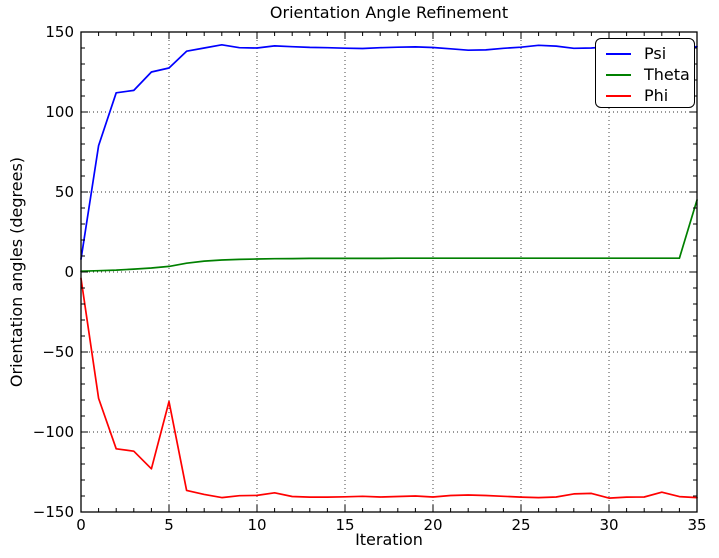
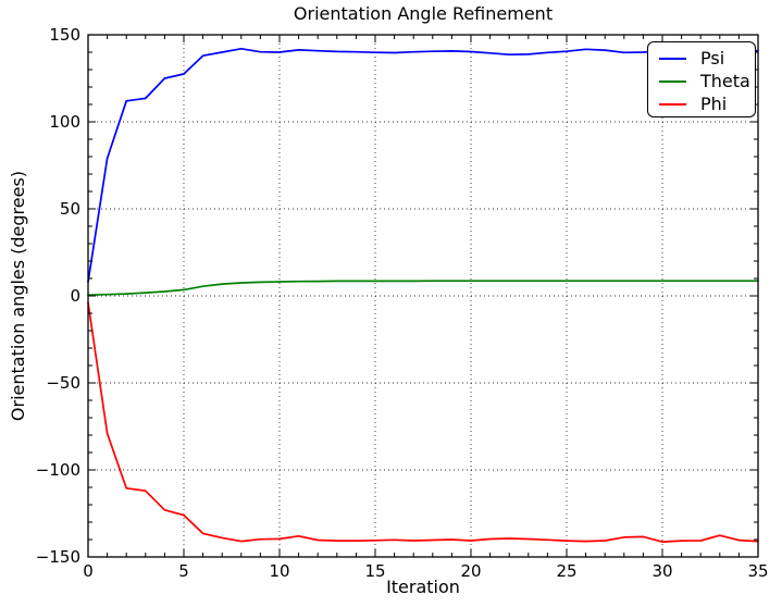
Phi/5: -81 -> -126
Theta/35: 45 -> 9
